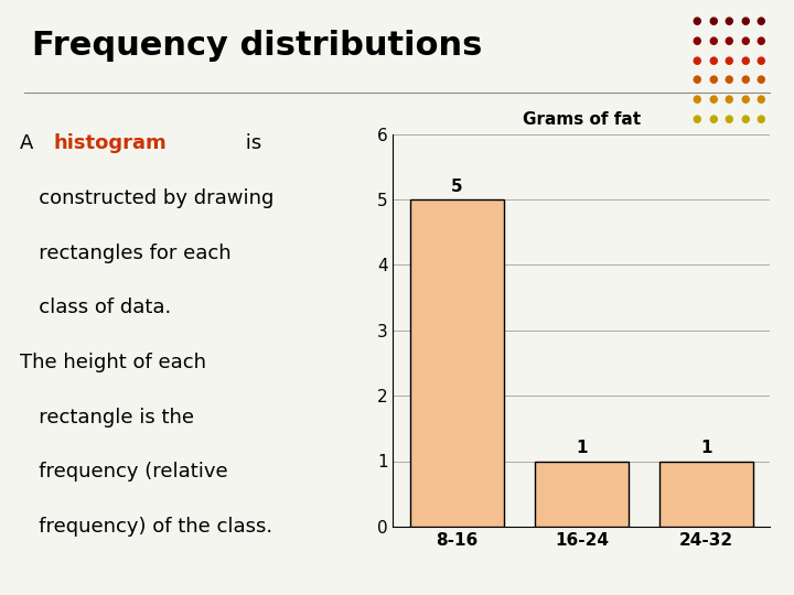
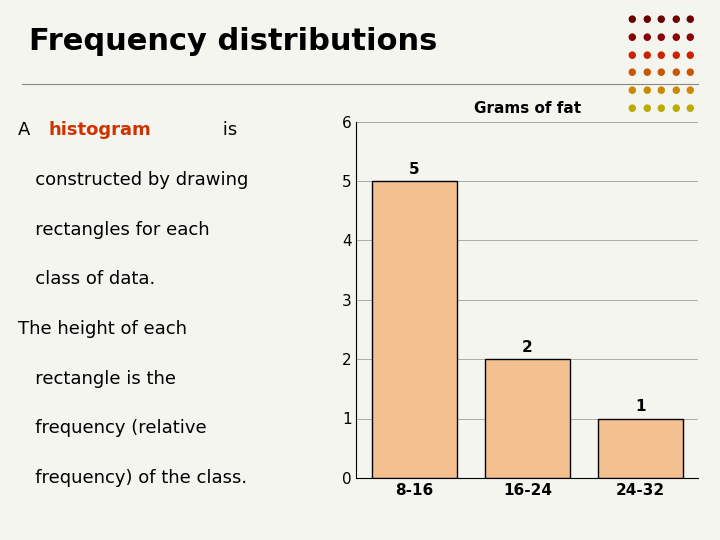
16-24: 1 -> 2
